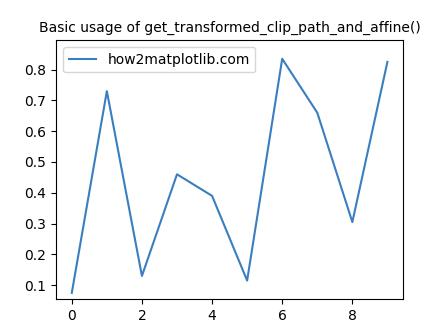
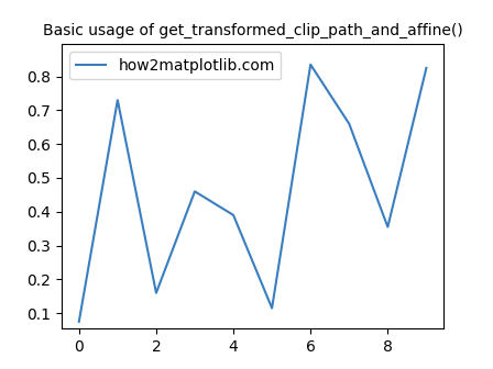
2: 0.130 -> 0.160
8: 0.305 -> 0.355
